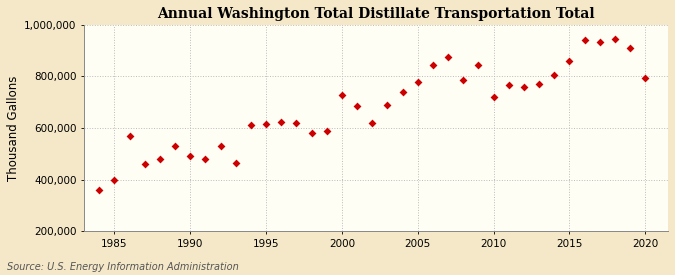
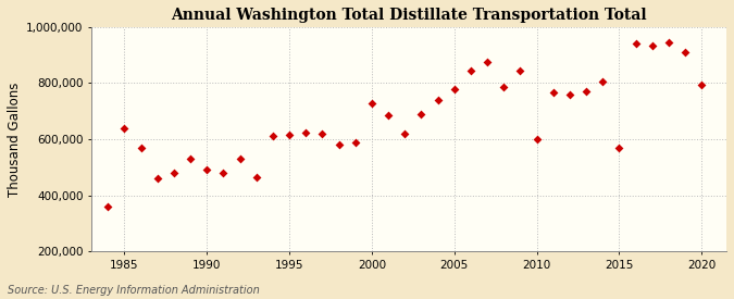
1985: 400,000 -> 640,000
2010: 720,000 -> 600,000
2015: 860,000 -> 570,000
